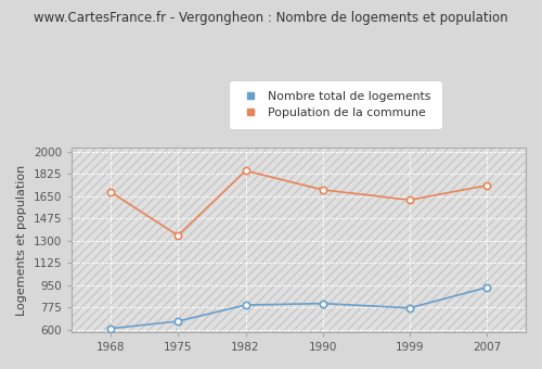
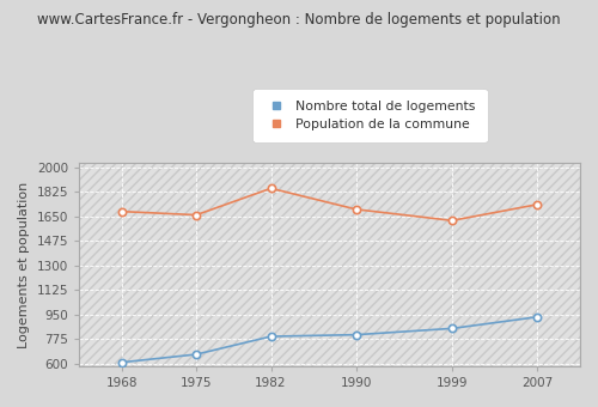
Population de la commune/1975: 1340 -> 1660
Nombre total de logements/1999: 770 -> 850
